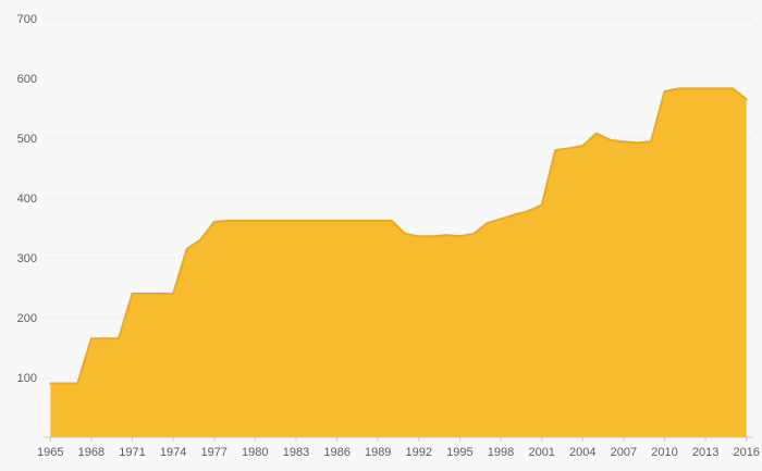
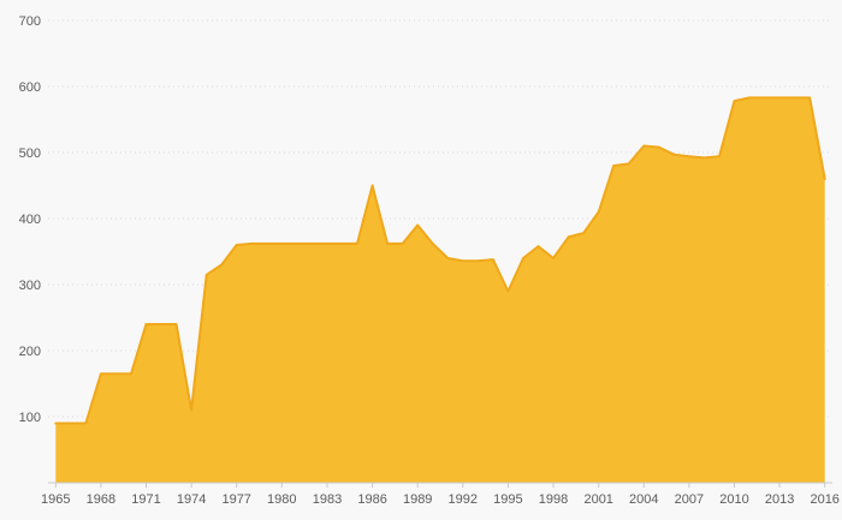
1974: 240 -> 110
1986: 360 -> 450
1989: 360 -> 390
1995: 340 -> 290
1998: 360 -> 340
2001: 390 -> 410
2004: 490 -> 510
2016: 560 -> 460
